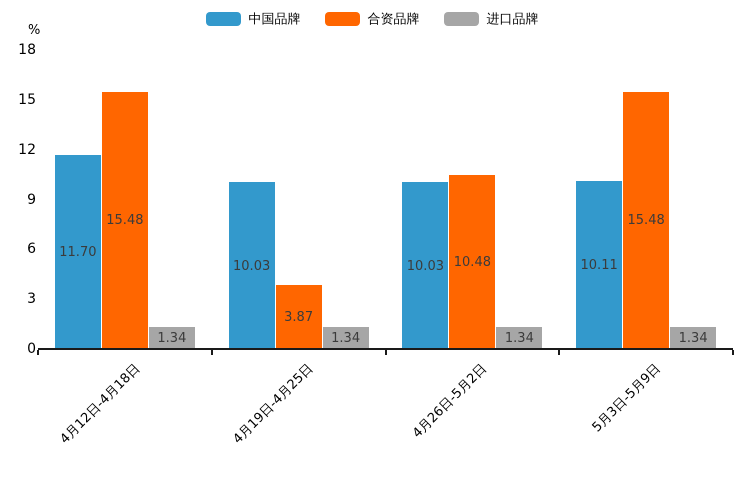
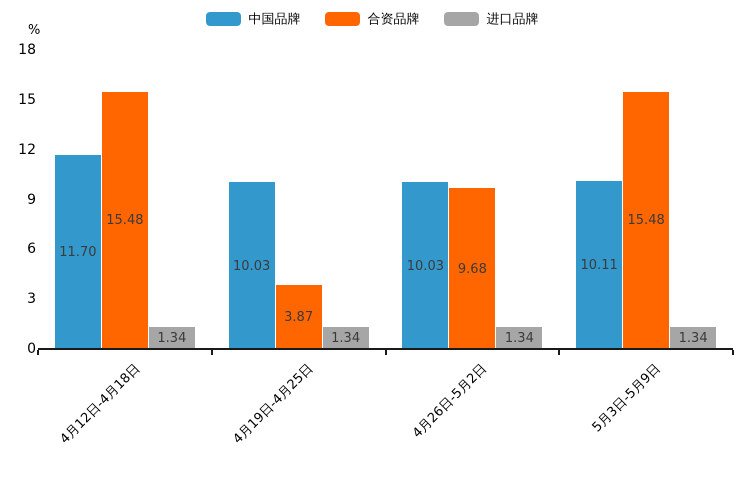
合资品牌/4月26日-5月2日: 10.48 -> 9.68
